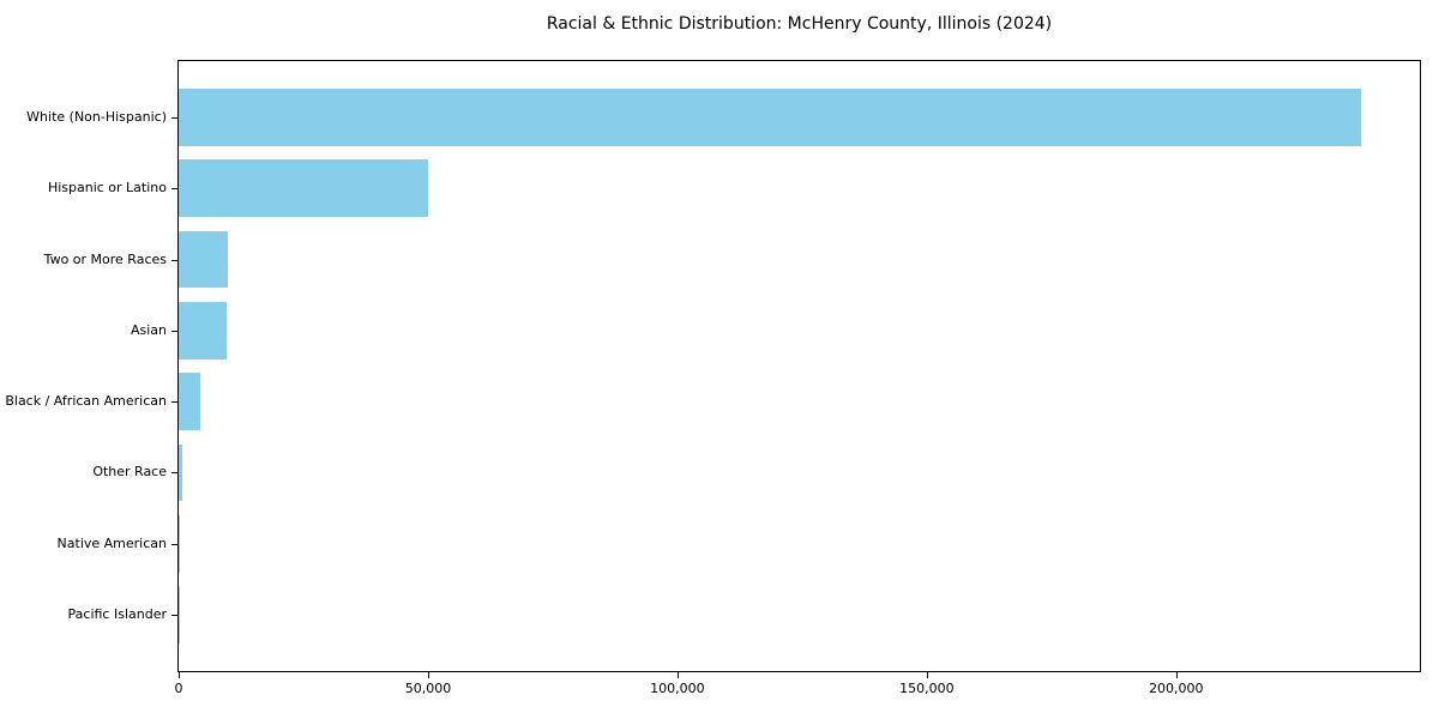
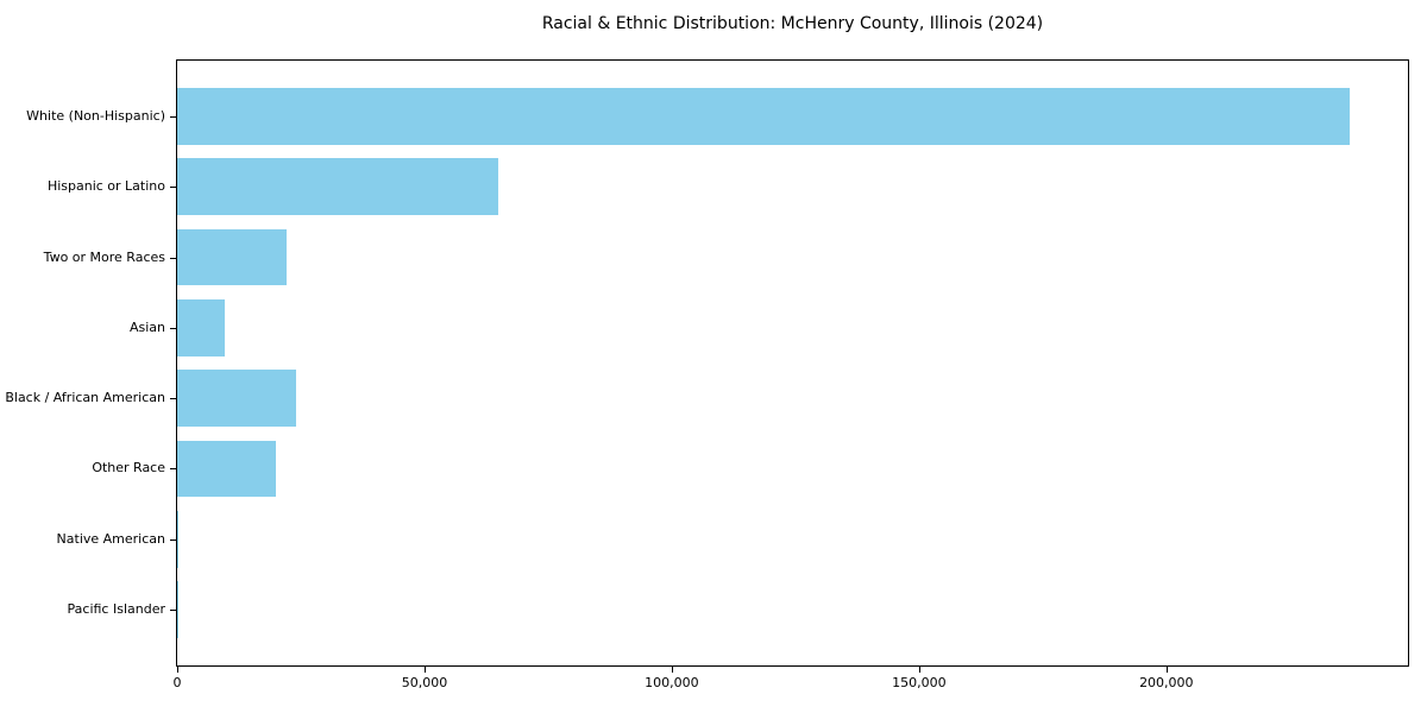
Hispanic or Latino: 50000 -> 65000
Two or More Races: 10000 -> 22000
Black / African American: 4000 -> 24000
Other Race: 1000 -> 20000
